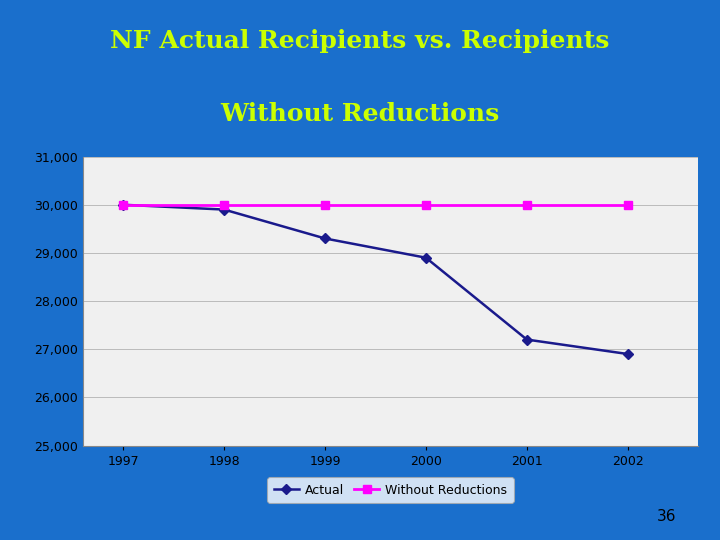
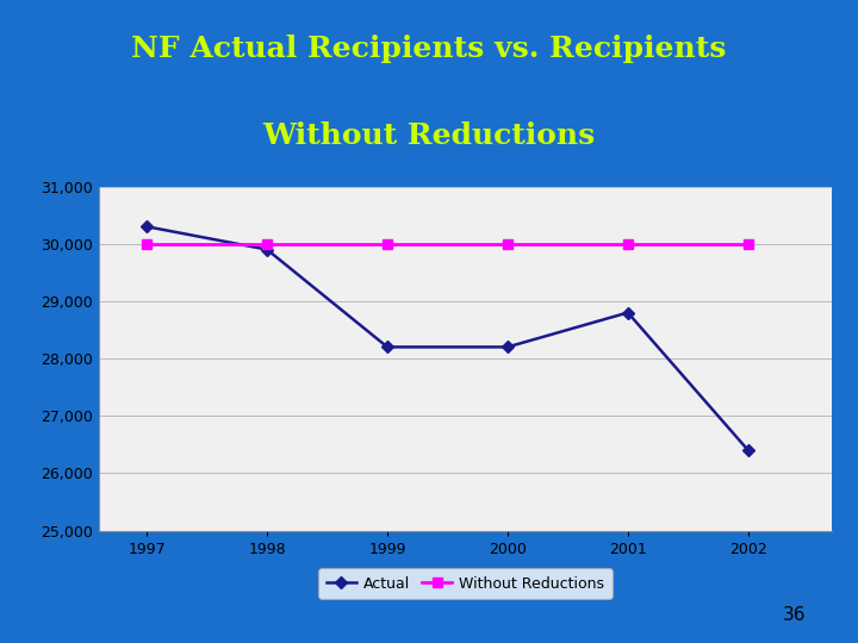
Actual/1997: 30,000 -> 30,300
Actual/1999: 29,300 -> 28,200
Actual/2000: 28,900 -> 28,200
Actual/2001: 27,200 -> 28,800
Actual/2002: 26,900 -> 26,400
